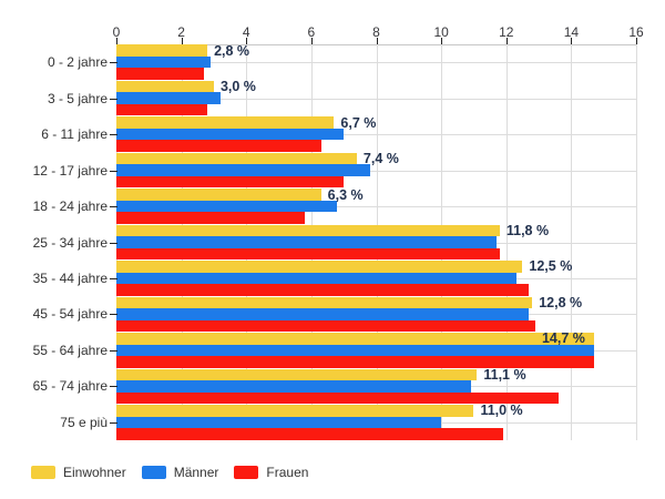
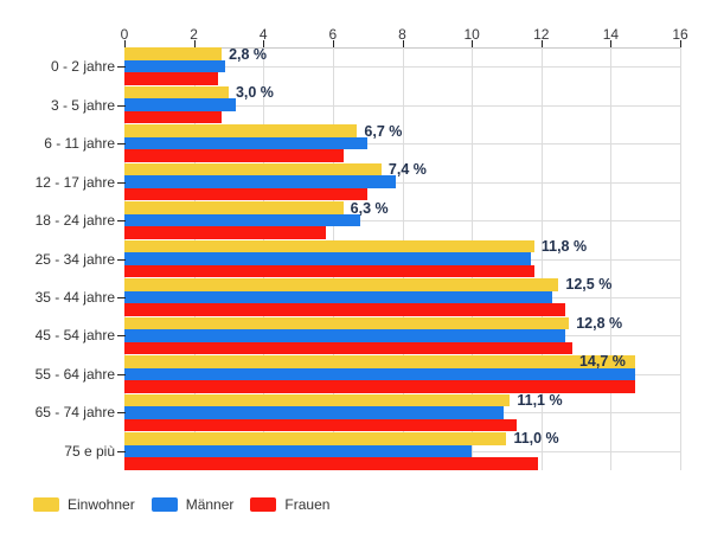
Frauen/65 - 74 jahre: 13.6 -> 11.3
